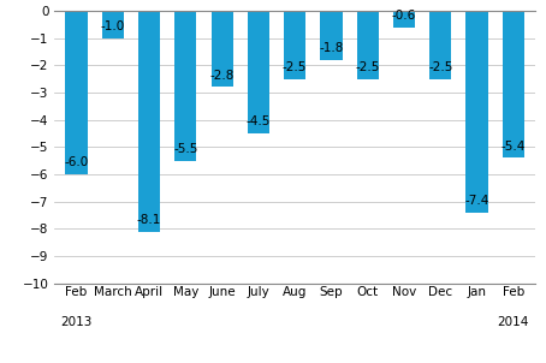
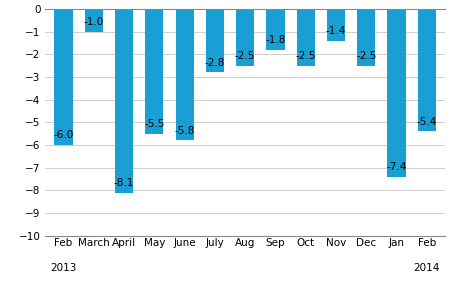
June: -2.8 -> -5.8
July: -4.5 -> -2.8
Nov: -0.6 -> -1.4
